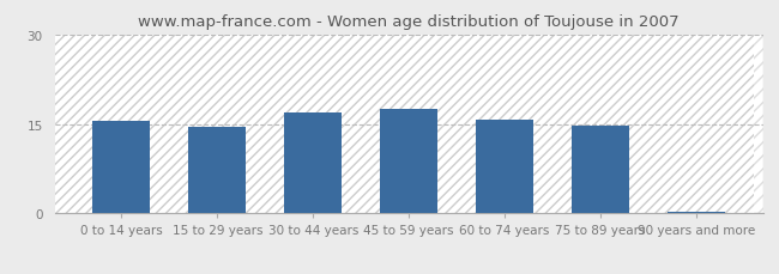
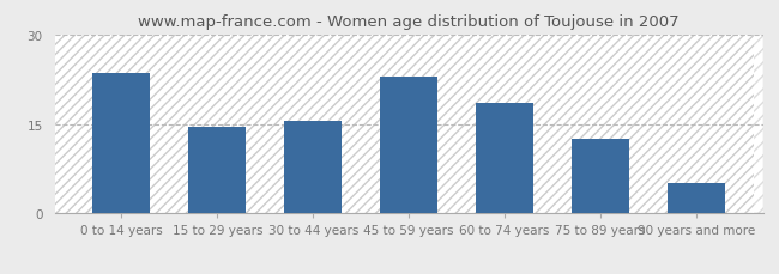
0 to 14 years: 15.5 -> 23.5
30 to 44 years: 17.0 -> 15.5
45 to 59 years: 17.5 -> 23.0
60 to 74 years: 15.8 -> 18.5
75 to 89 years: 14.8 -> 12.5
90 years and more: 0.3 -> 5.0
